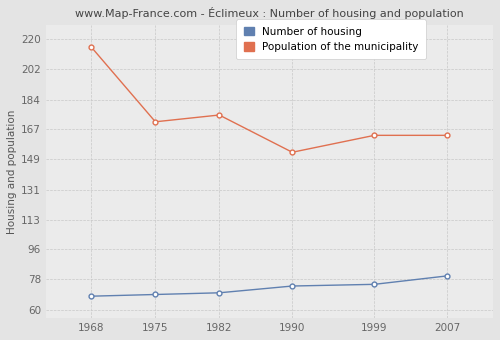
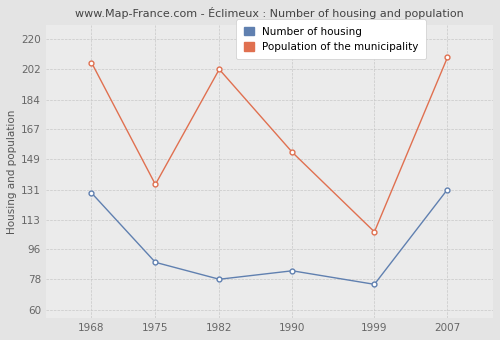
Number of housing/1968: 68 -> 129
Population of the municipality/1968: 215 -> 206
Number of housing/1975: 69 -> 88
Population of the municipality/1975: 171 -> 134
Number of housing/1982: 70 -> 78
Population of the municipality/1982: 175 -> 202
Number of housing/1990: 74 -> 83
Population of the municipality/1999: 163 -> 106
Number of housing/2007: 80 -> 131
Population of the municipality/2007: 163 -> 209
